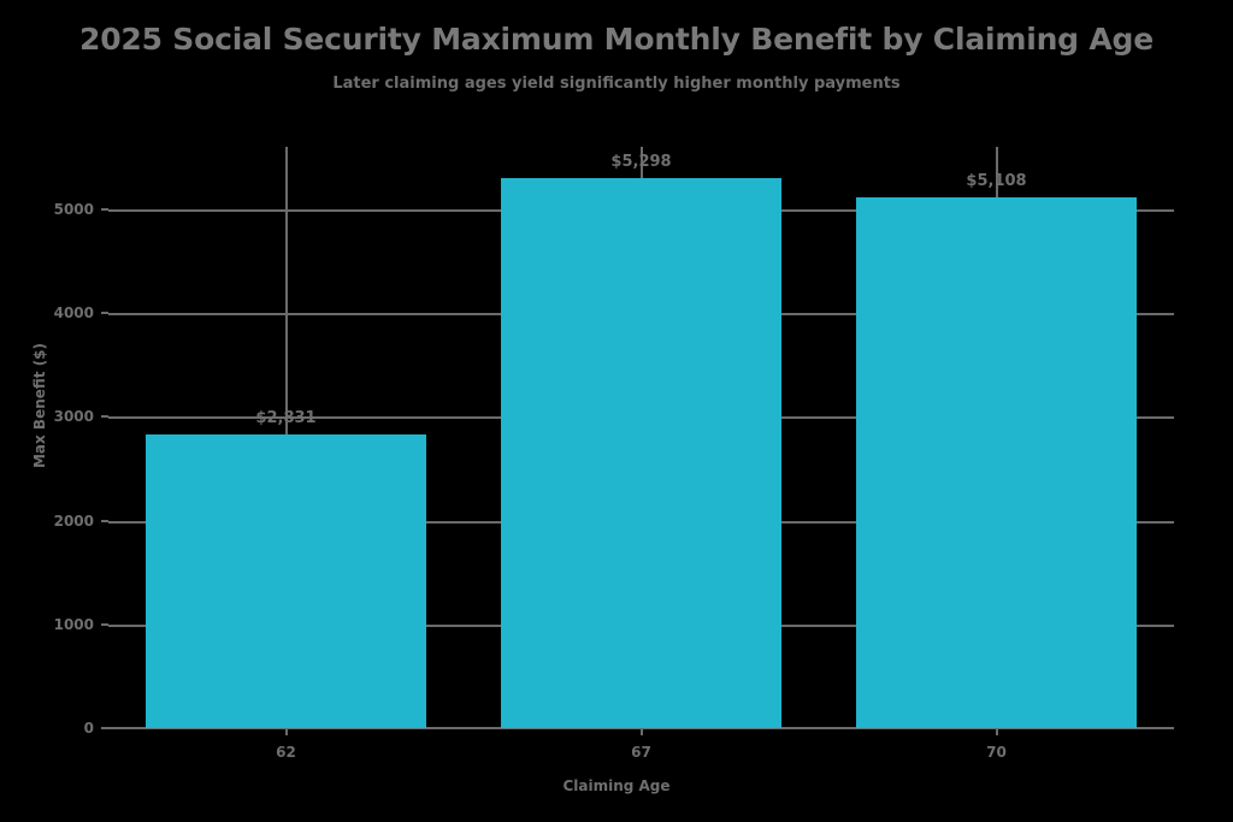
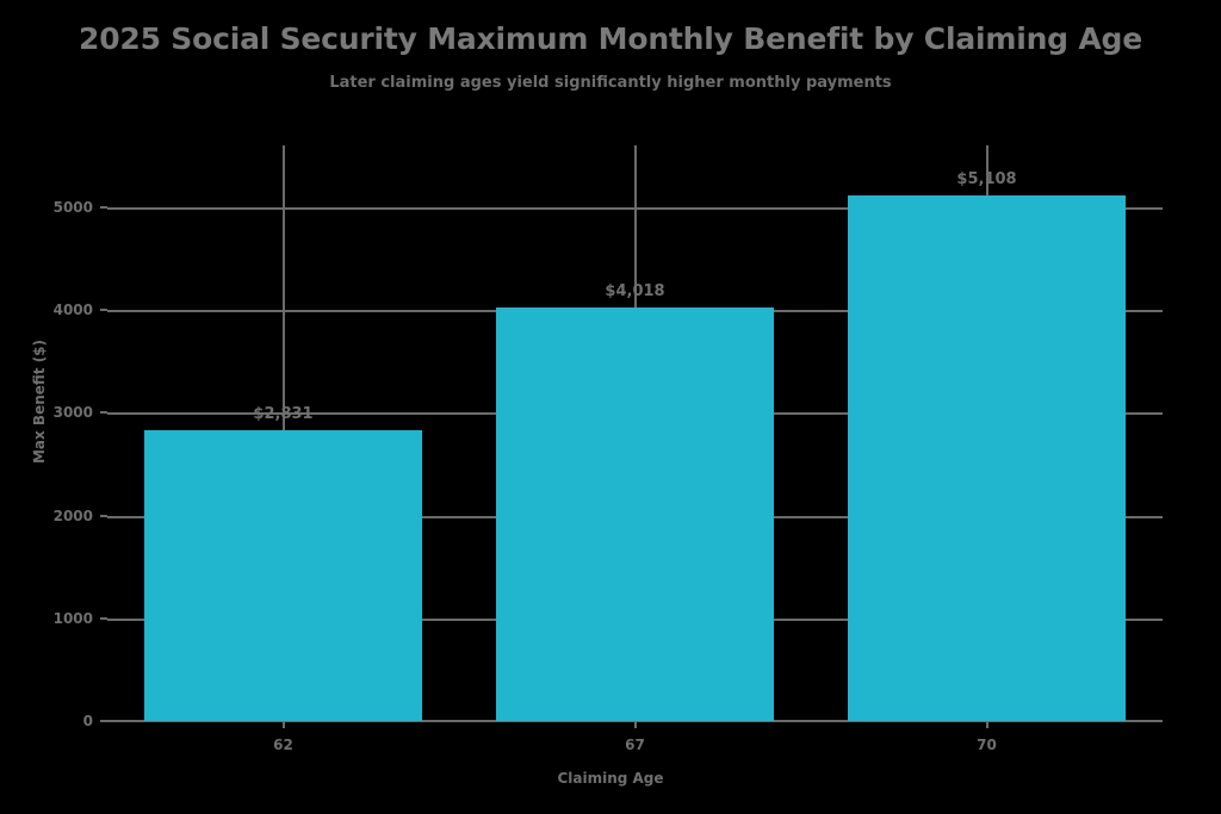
67: $5,298 -> $4,018
